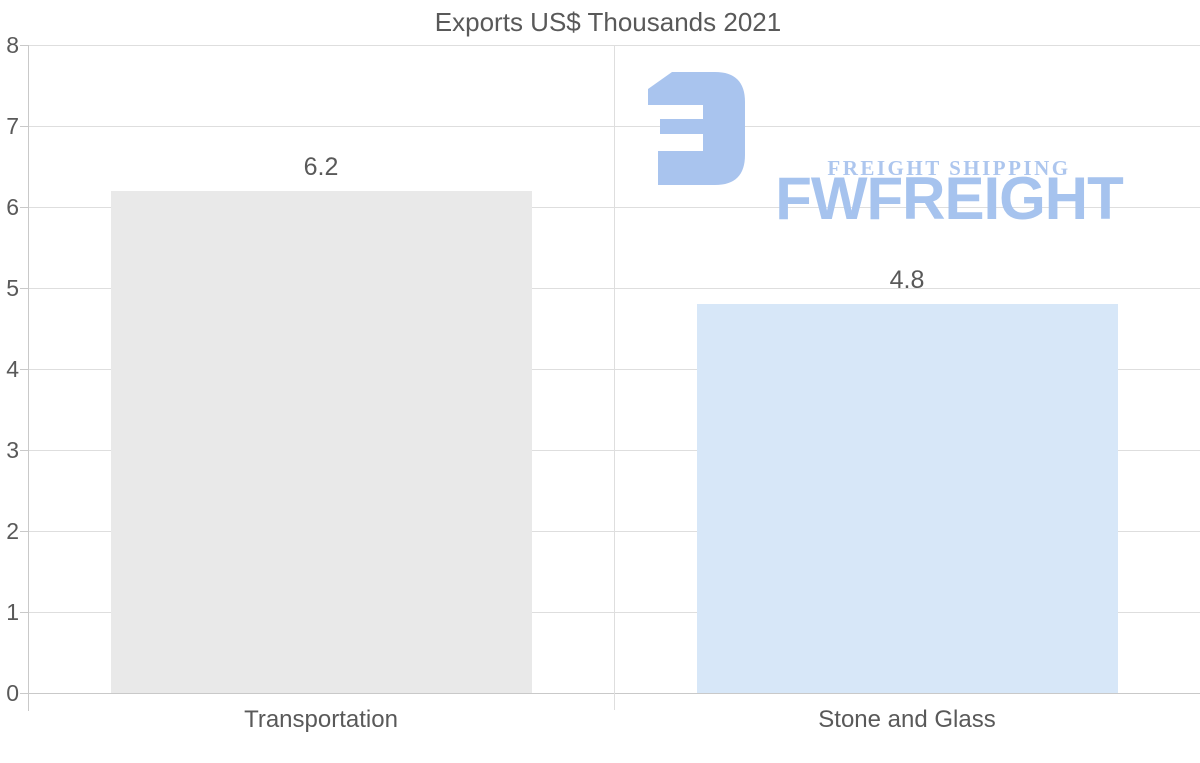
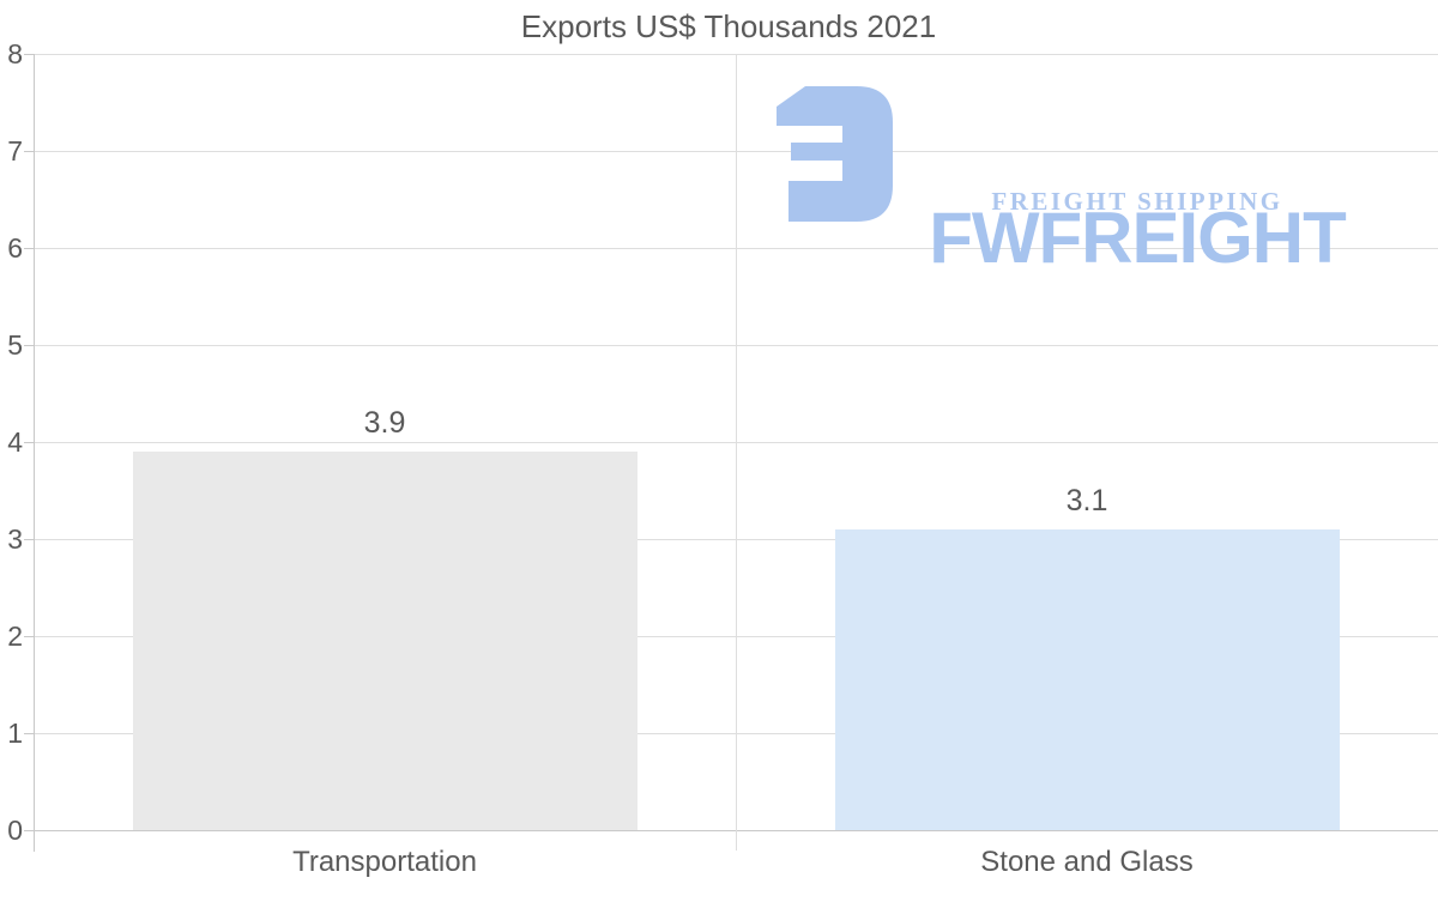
Transportation: 6.2 -> 3.9
Stone and Glass: 4.8 -> 3.1
